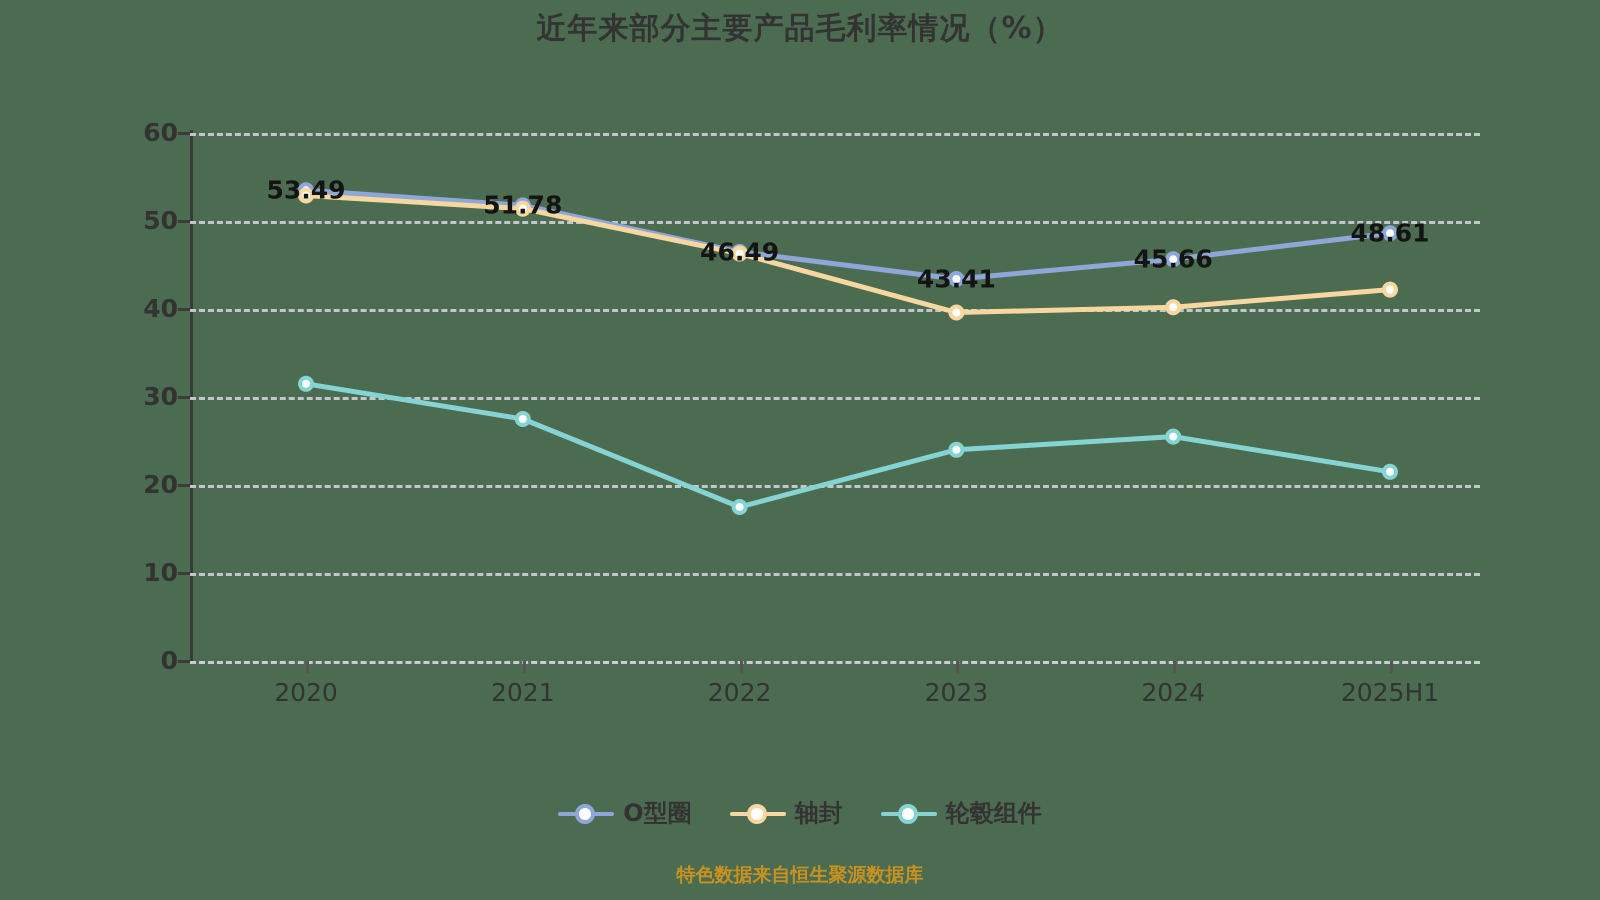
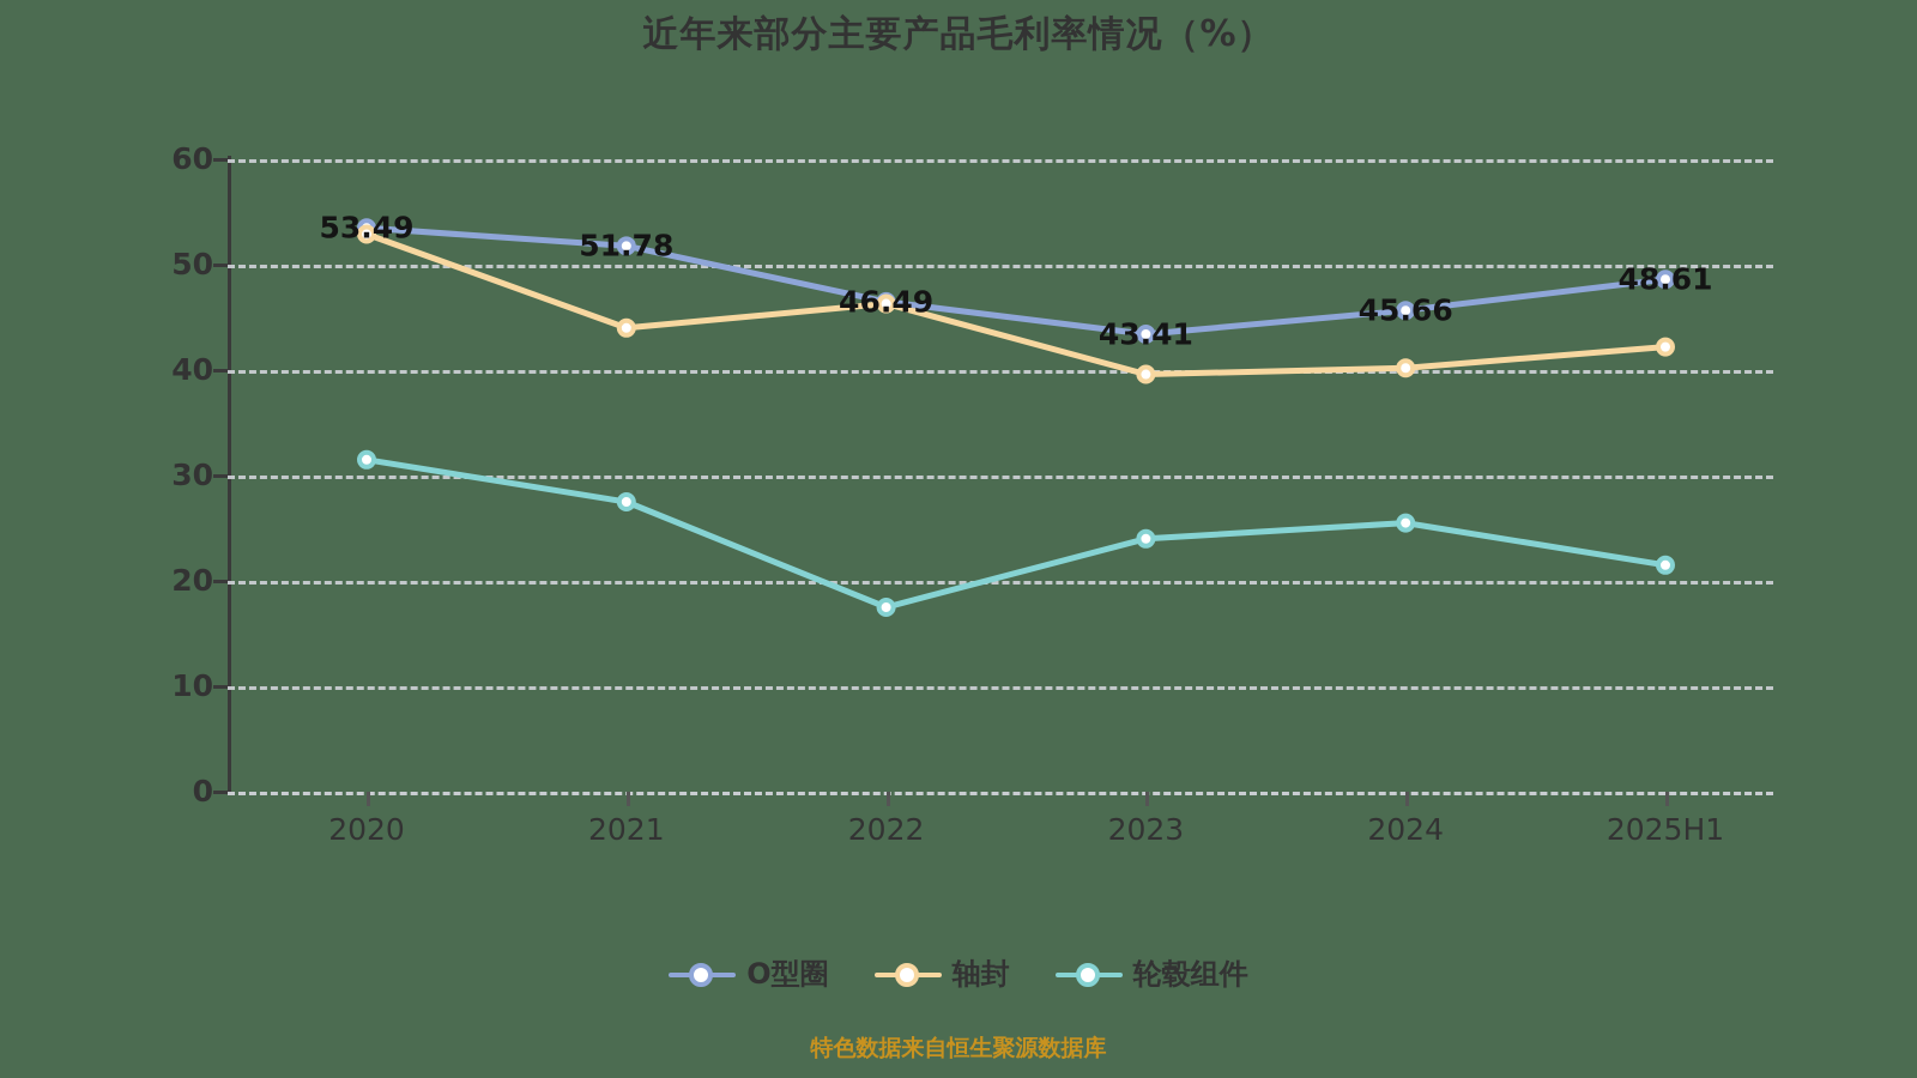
轴封/2021: 51 -> 44
